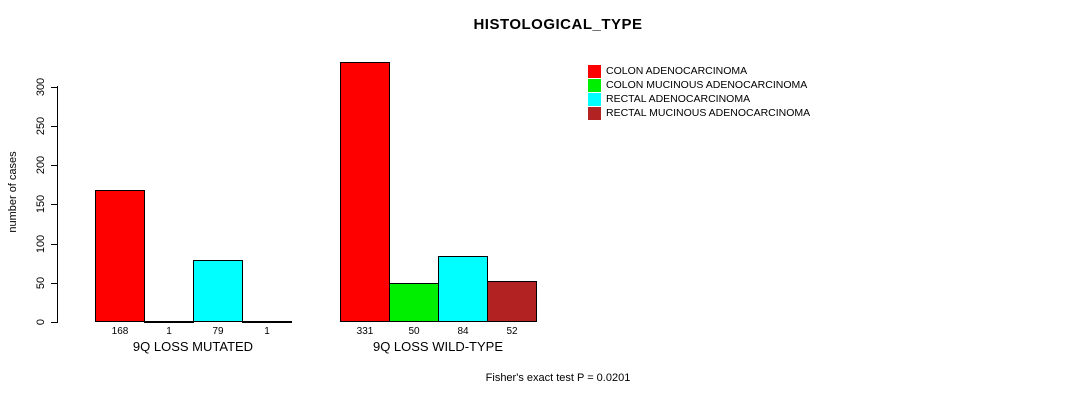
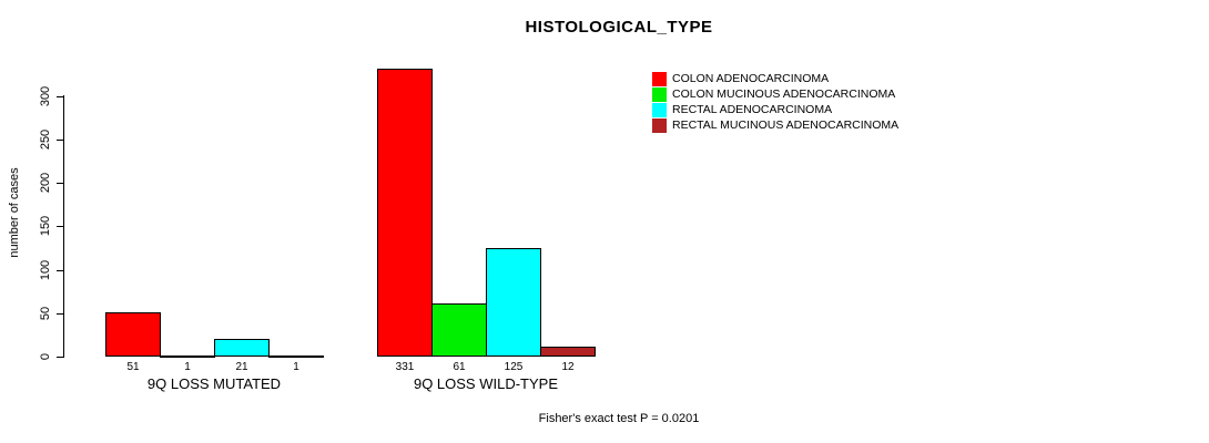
COLON ADENOCARCINOMA/9Q LOSS MUTATED: 168 -> 51
RECTAL ADENOCARCINOMA/9Q LOSS MUTATED: 79 -> 21
COLON MUCINOUS ADENOCARCINOMA/9Q LOSS WILD-TYPE: 50 -> 61
RECTAL ADENOCARCINOMA/9Q LOSS WILD-TYPE: 84 -> 125
RECTAL MUCINOUS ADENOCARCINOMA/9Q LOSS WILD-TYPE: 52 -> 12
